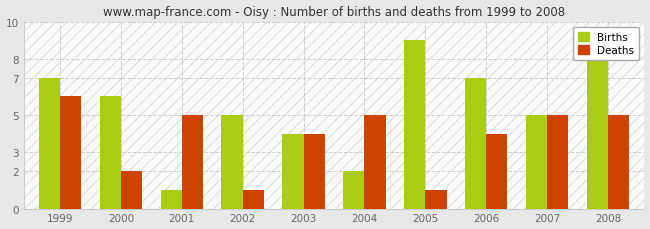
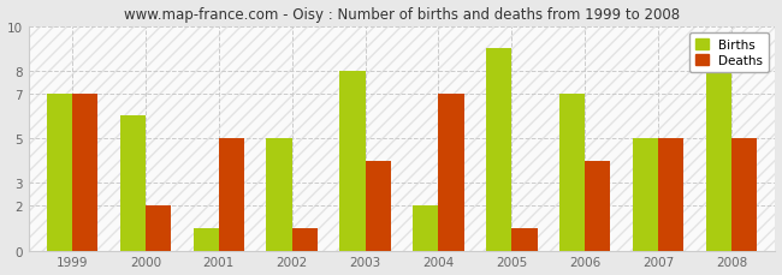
Deaths/1999: 6 -> 7
Births/2003: 4 -> 8
Deaths/2004: 5 -> 7
